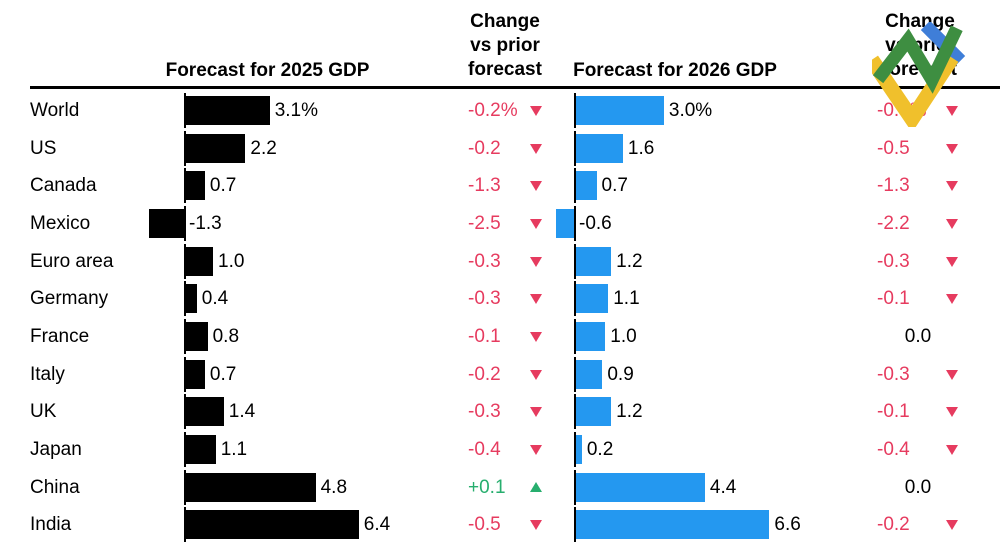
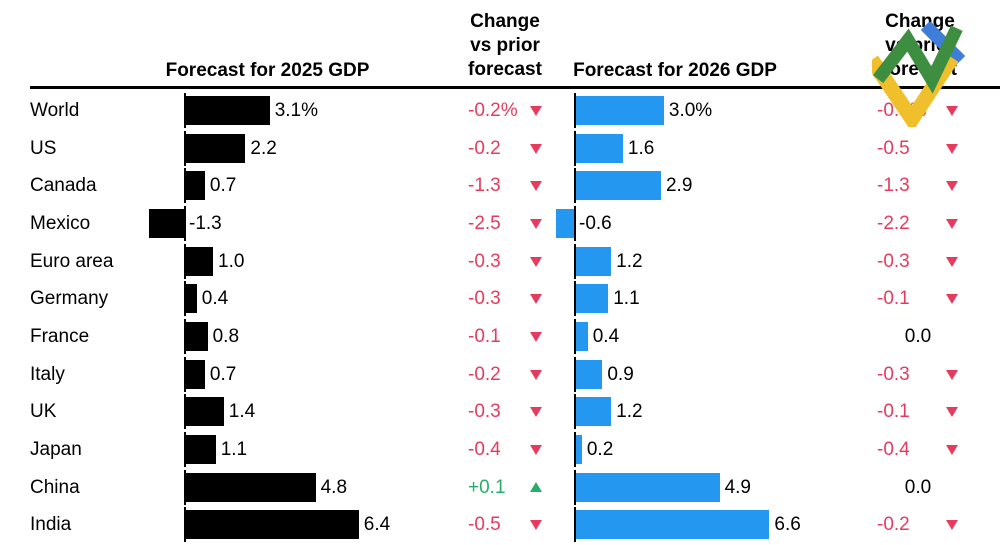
Forecast for 2026 GDP/Canada: 0.7 -> 2.9
Forecast for 2026 GDP/France: 1.0 -> 0.4
Forecast for 2026 GDP/China: 4.4 -> 4.9
